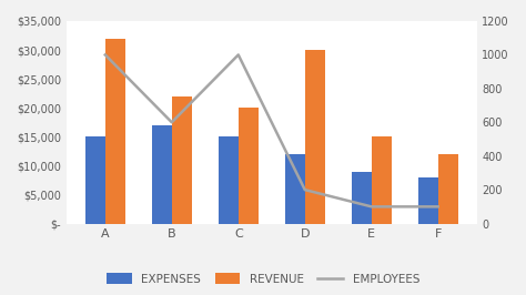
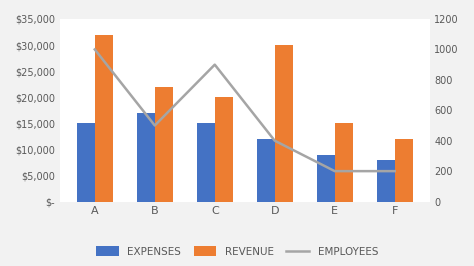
EMPLOYEES/B: 600 -> 500
EMPLOYEES/C: 1000 -> 900
EMPLOYEES/D: 200 -> 400
EMPLOYEES/E: 100 -> 200
EMPLOYEES/F: 100 -> 200
